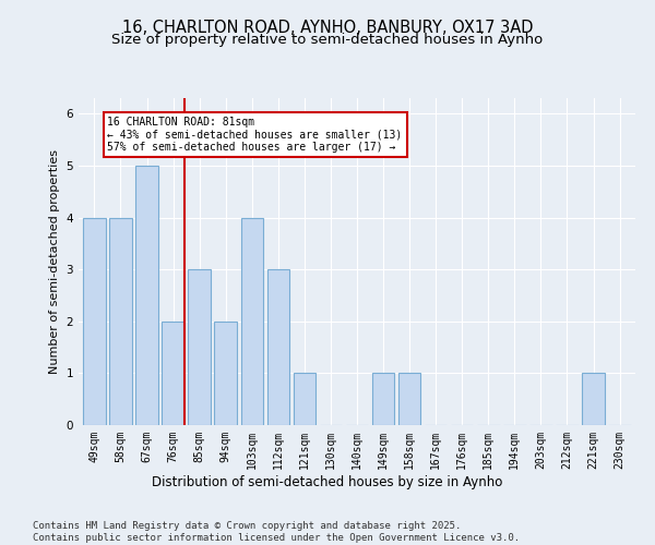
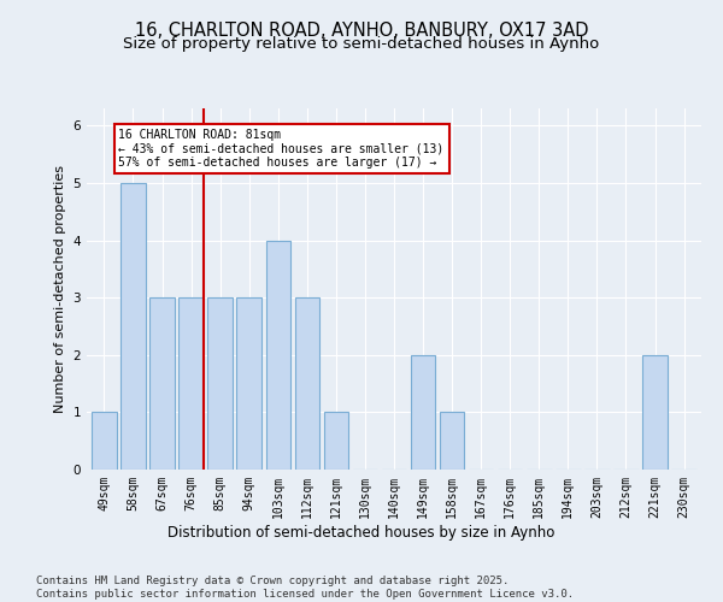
49sqm: 4 -> 1
58sqm: 4 -> 5
67sqm: 5 -> 3
76sqm: 2 -> 3
94sqm: 2 -> 3
149sqm: 1 -> 2
221sqm: 1 -> 2
